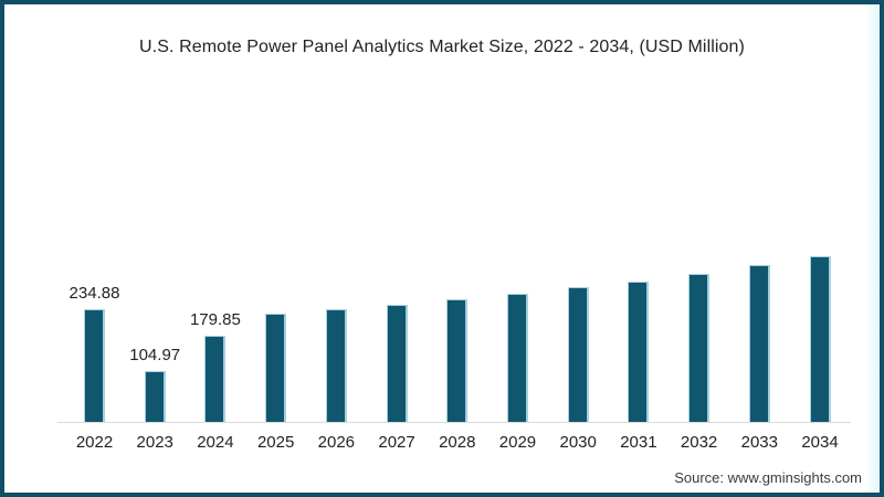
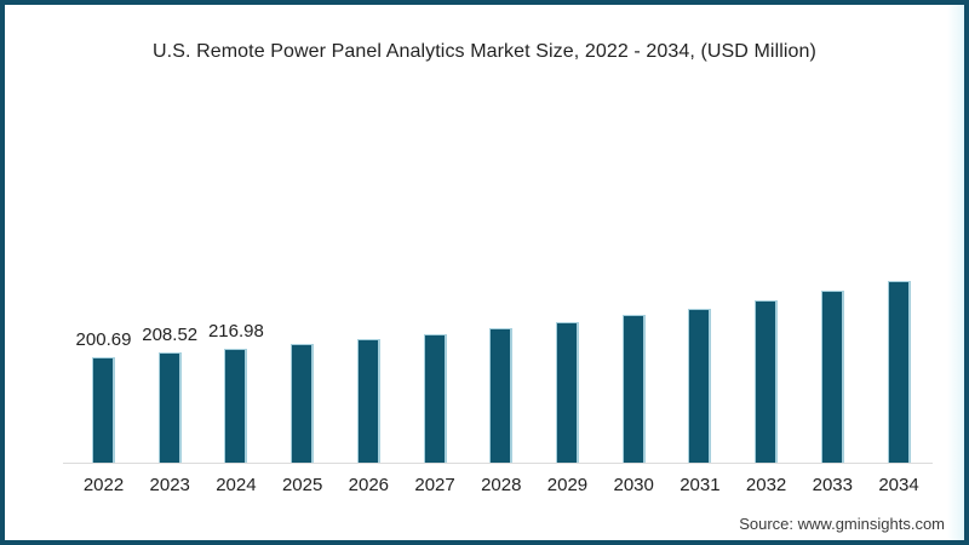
2022: 234.88 -> 200.69
2023: 104.97 -> 208.52
2024: 179.85 -> 216.98
